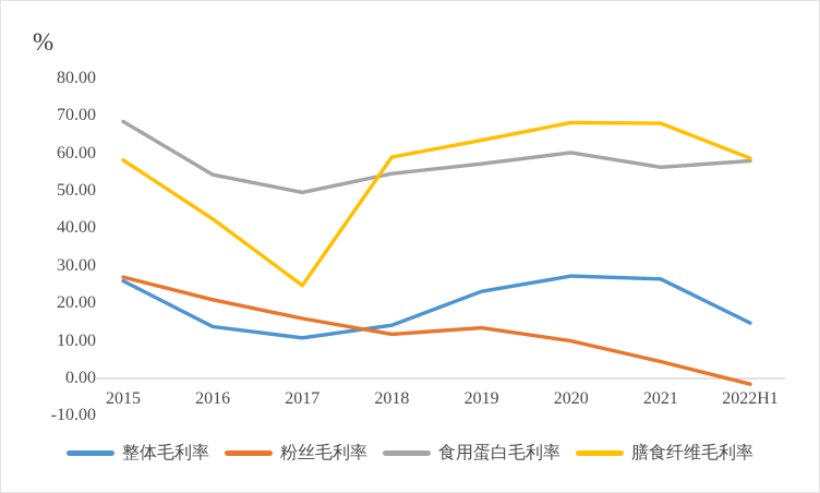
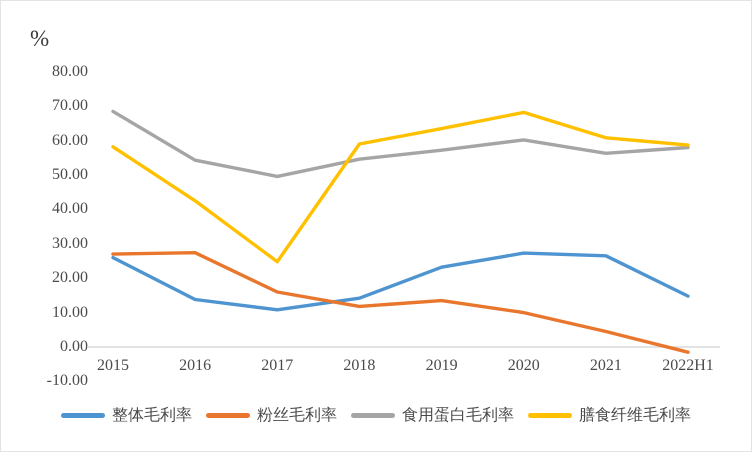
粉丝毛利率/2016: 21 -> 27
膳食纤维毛利率/2021: 68 -> 61
